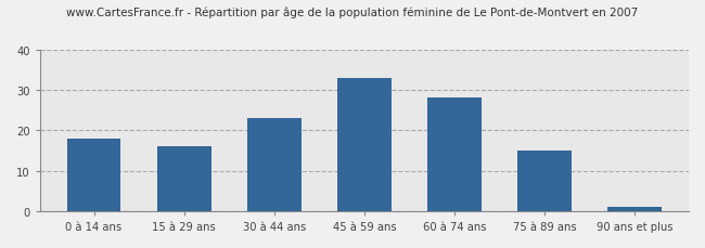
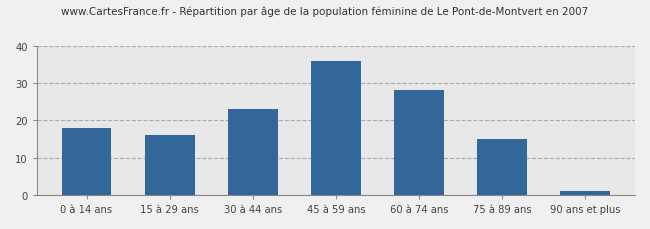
45 à 59 ans: 33 -> 36
